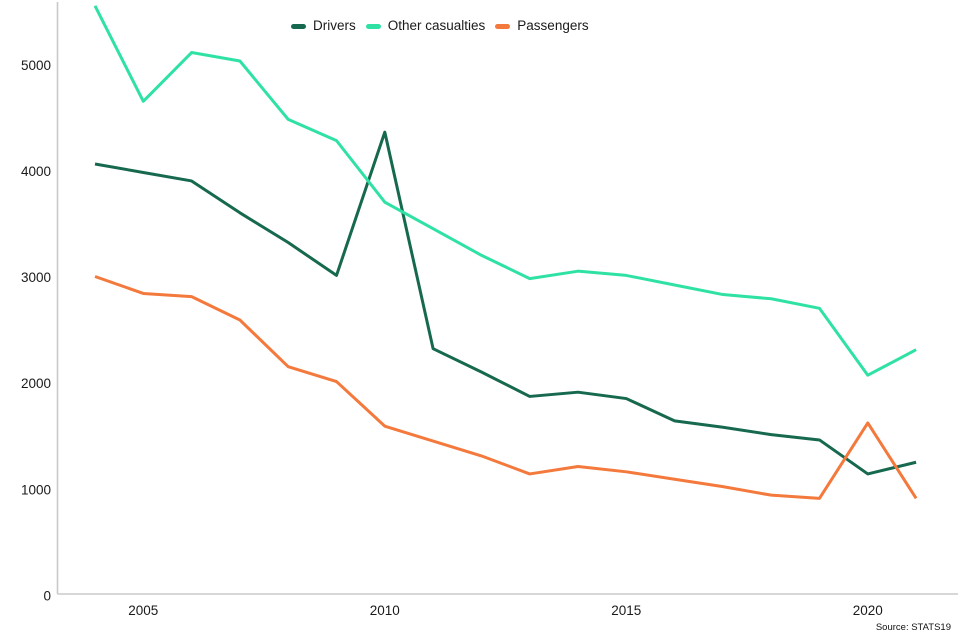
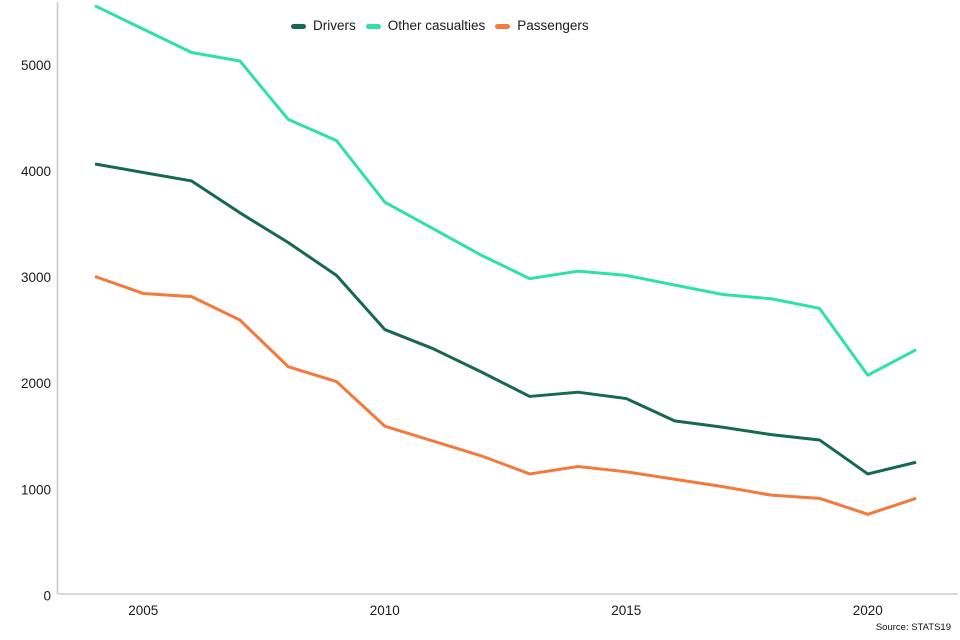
Other casualties/2005: 4660 -> 5340
Drivers/2010: 4370 -> 2510
Passengers/2020: 1630 -> 770
